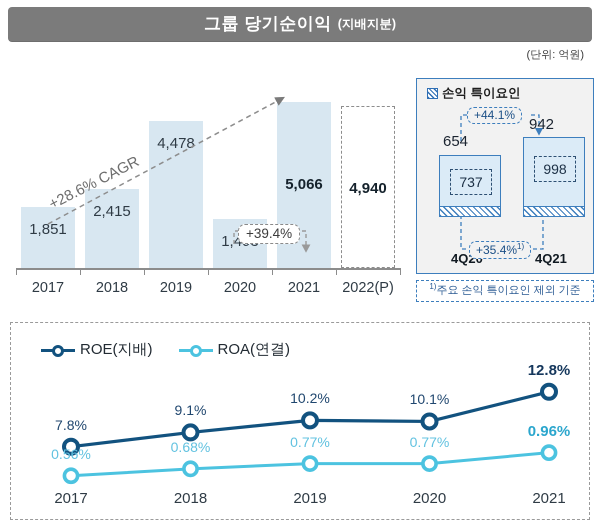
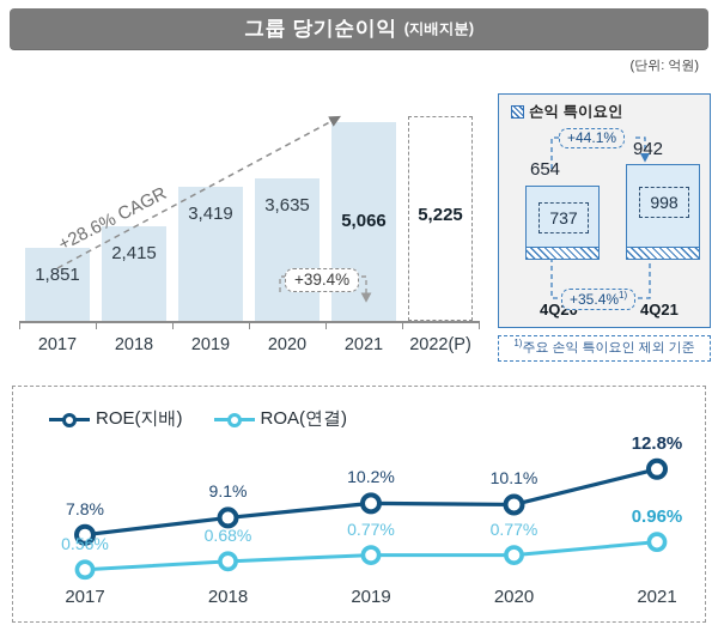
그룹 당기순이익 (지배지분)/2019: 4,478 -> 3,419
그룹 당기순이익 (지배지분)/2020: 1,493 -> 3,635
그룹 당기순이익 (지배지분)/2022(P): 4,940 -> 5,225
